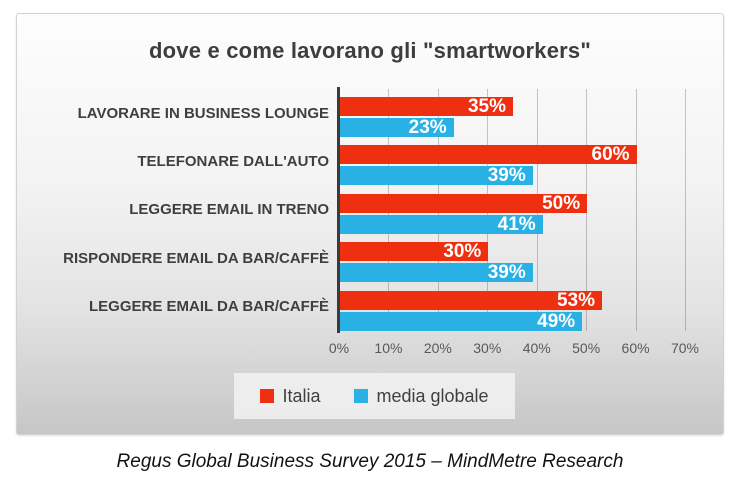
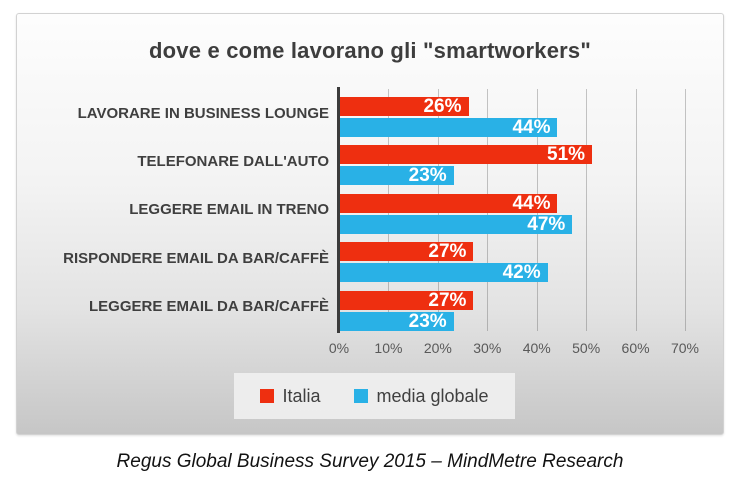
Italia/LAVORARE IN BUSINESS LOUNGE: 35% -> 26%
media globale/LAVORARE IN BUSINESS LOUNGE: 23% -> 44%
Italia/TELEFONARE DALL'AUTO: 60% -> 51%
media globale/TELEFONARE DALL'AUTO: 39% -> 23%
Italia/LEGGERE EMAIL IN TRENO: 50% -> 44%
media globale/LEGGERE EMAIL IN TRENO: 41% -> 47%
Italia/RISPONDERE EMAIL DA BAR/CAFFÈ: 30% -> 27%
media globale/RISPONDERE EMAIL DA BAR/CAFFÈ: 39% -> 42%
Italia/LEGGERE EMAIL DA BAR/CAFFÈ: 53% -> 27%
media globale/LEGGERE EMAIL DA BAR/CAFFÈ: 49% -> 23%
